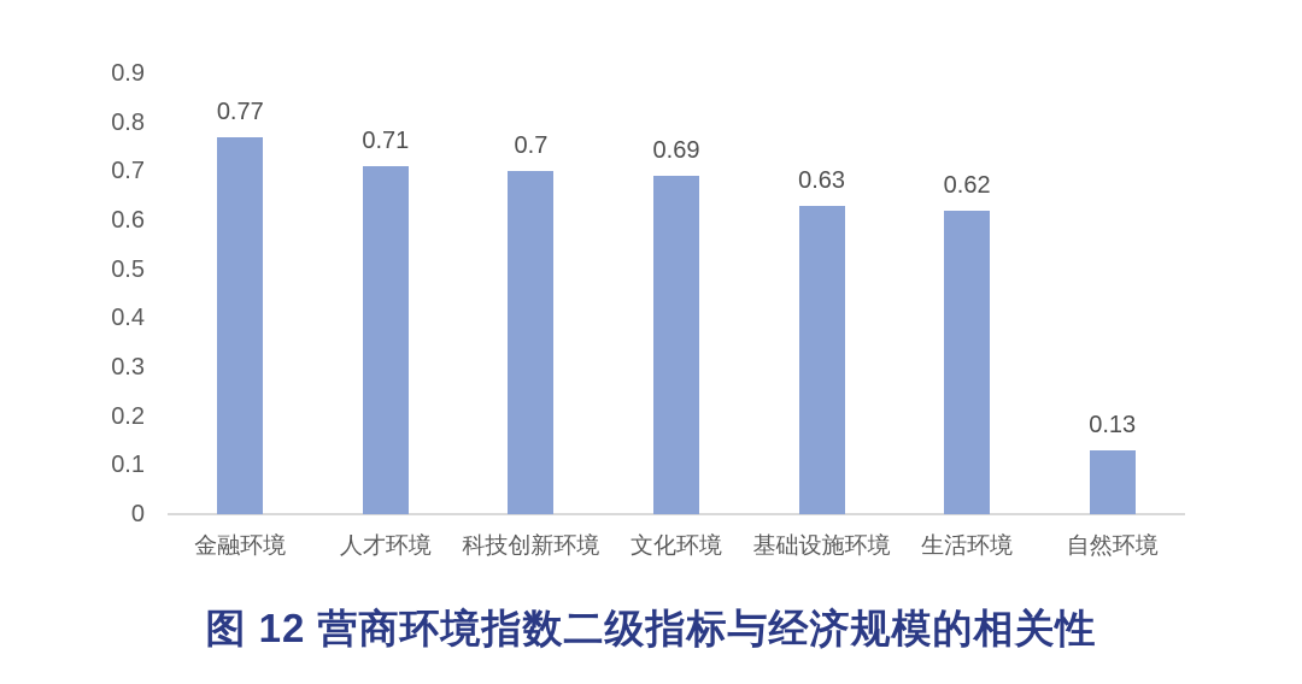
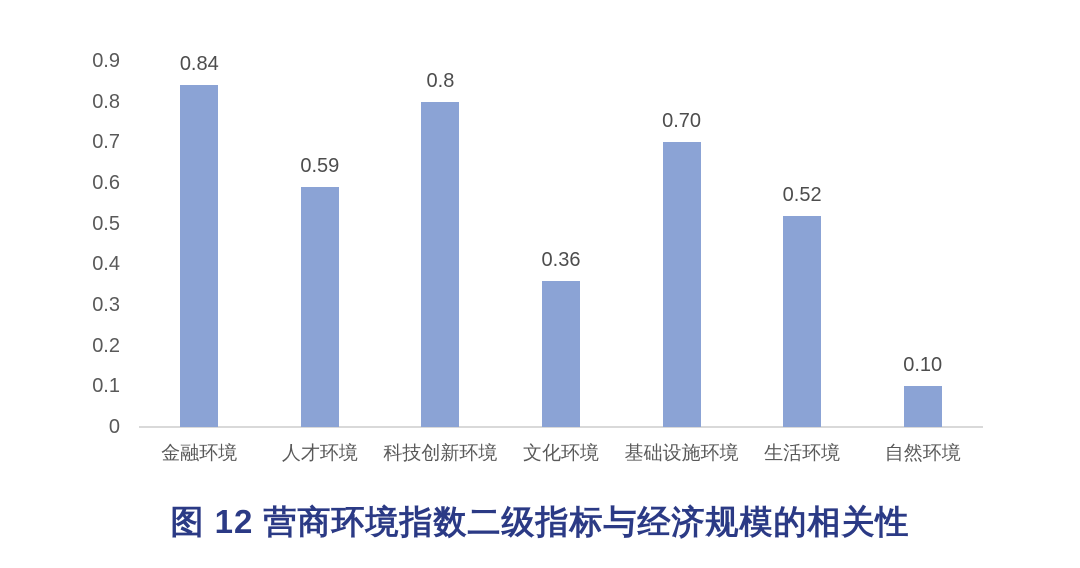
金融环境: 0.77 -> 0.84
人才环境: 0.71 -> 0.59
科技创新环境: 0.7 -> 0.8
文化环境: 0.69 -> 0.36
基础设施环境: 0.63 -> 0.70
生活环境: 0.62 -> 0.52
自然环境: 0.13 -> 0.10
